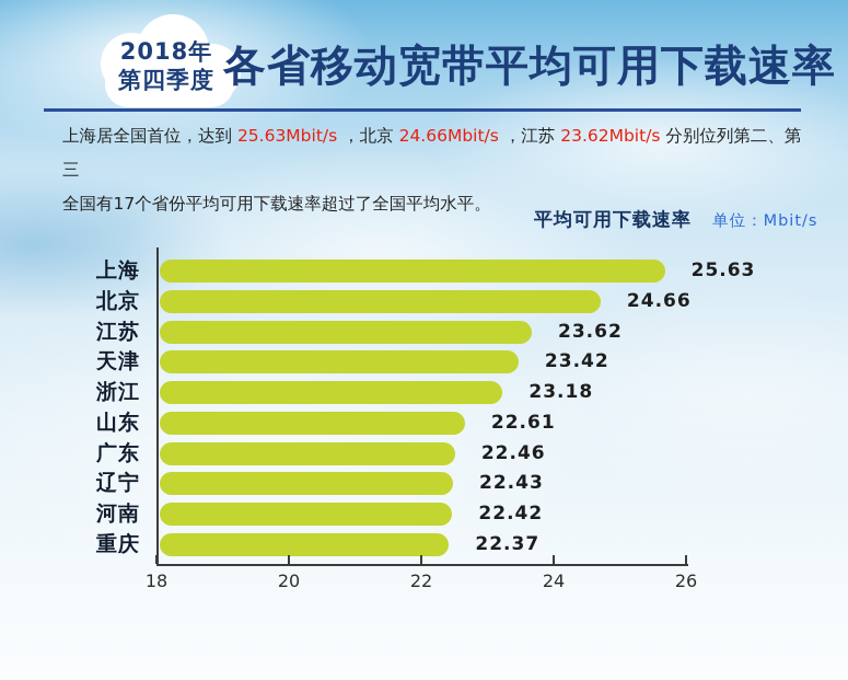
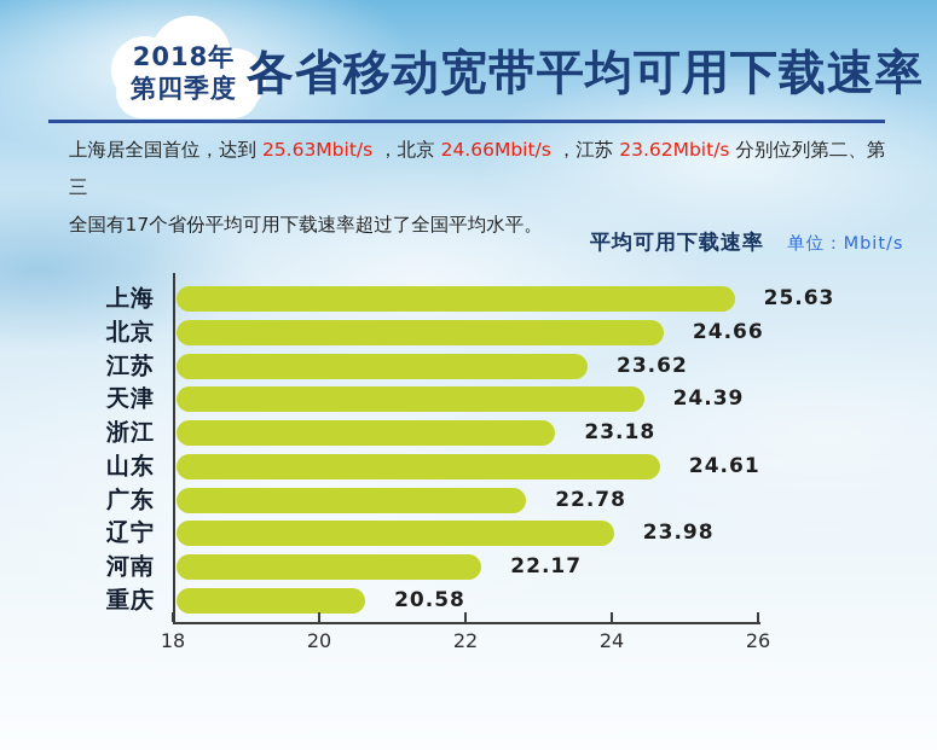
天津: 23.42 -> 24.39
山东: 22.61 -> 24.61
广东: 22.46 -> 22.78
辽宁: 22.43 -> 23.98
河南: 22.42 -> 22.17
重庆: 22.37 -> 20.58
